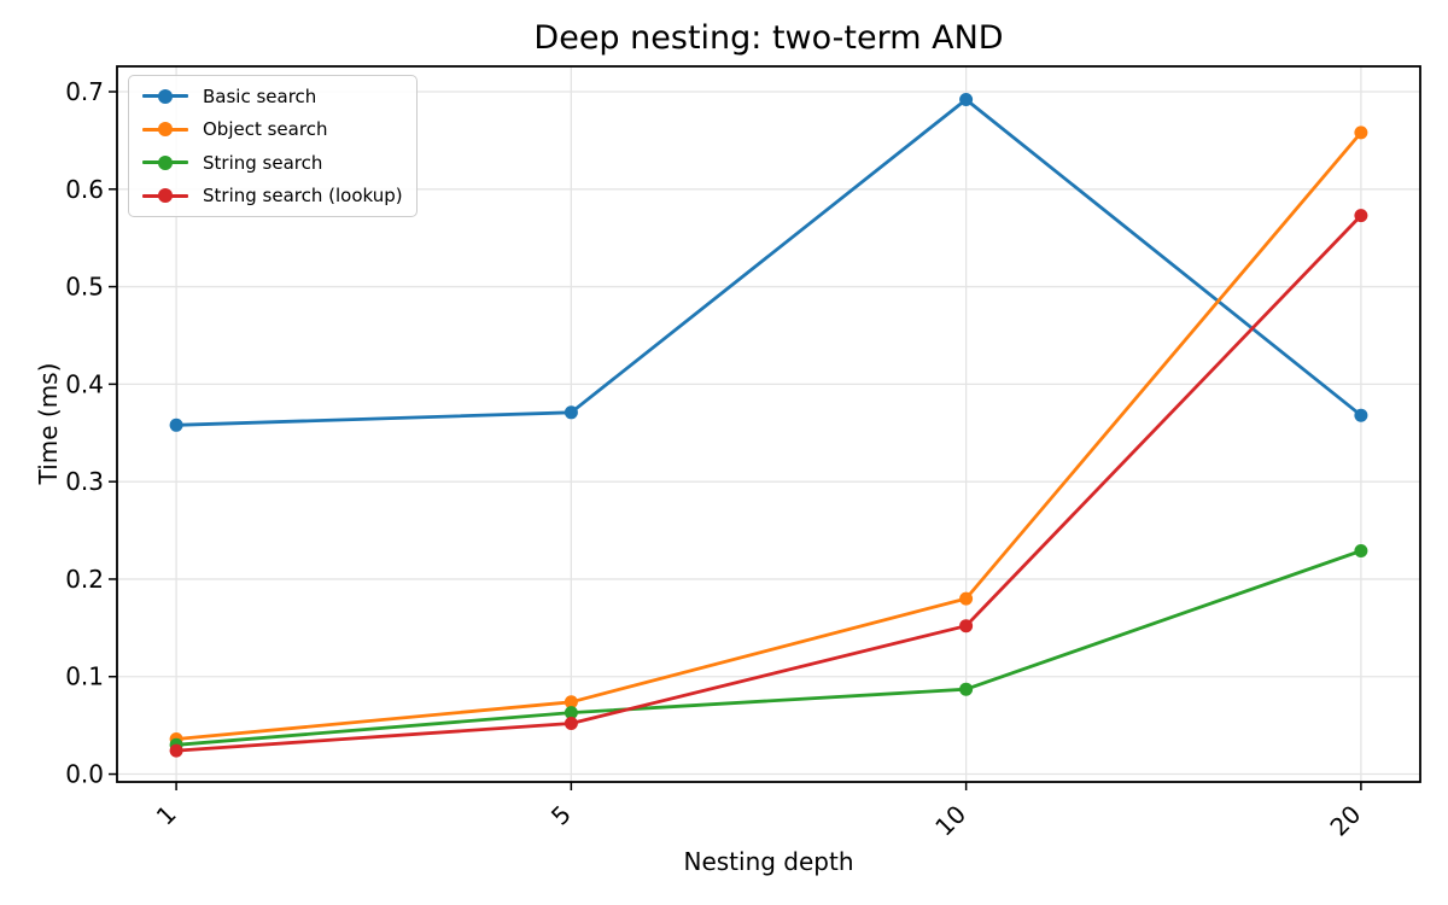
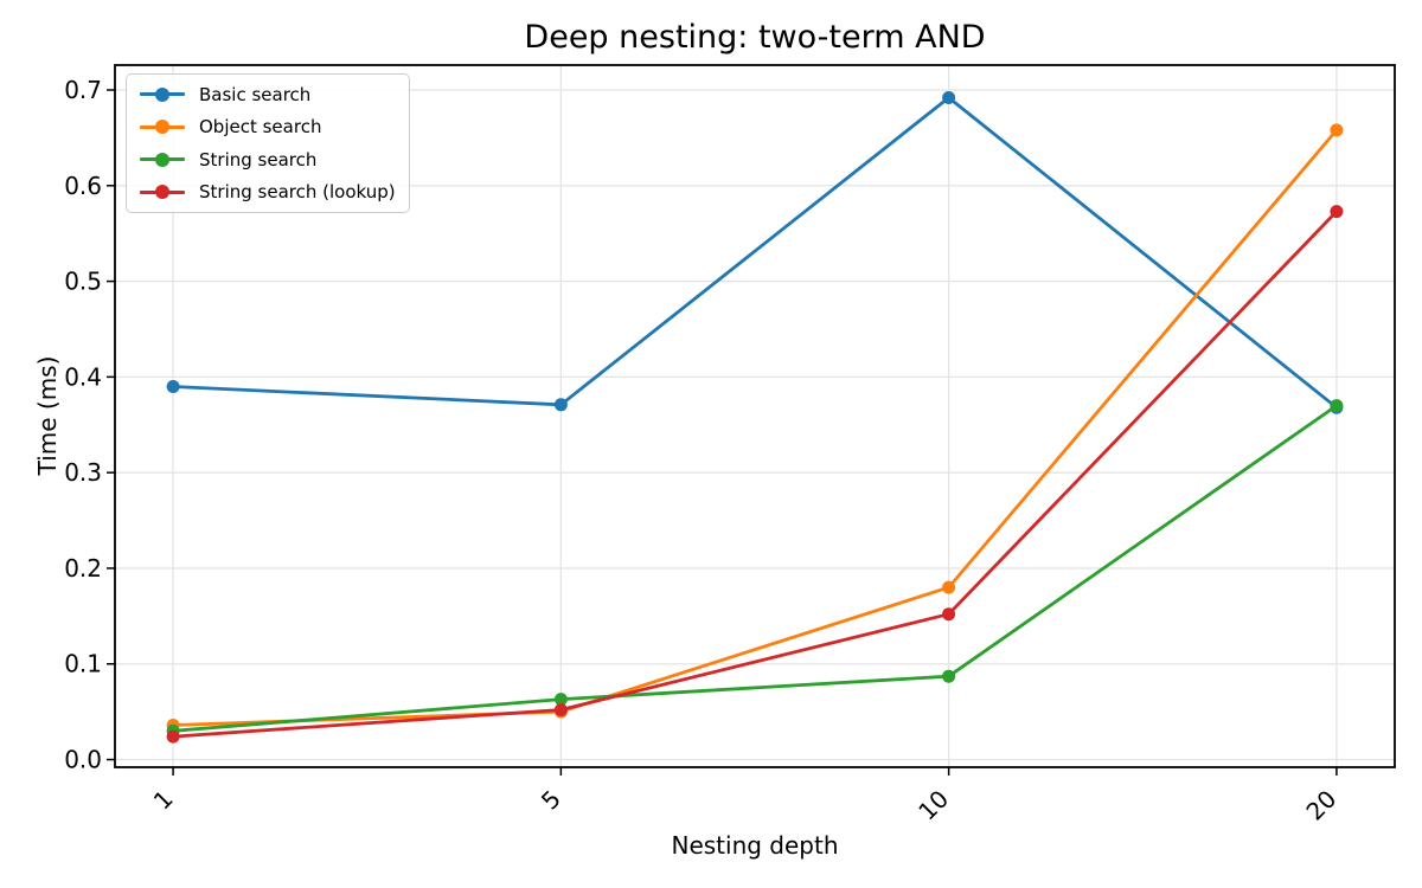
Basic search/1: 0.36 -> 0.39
Object search/5: 0.07 -> 0.05
String search/20: 0.23 -> 0.37
